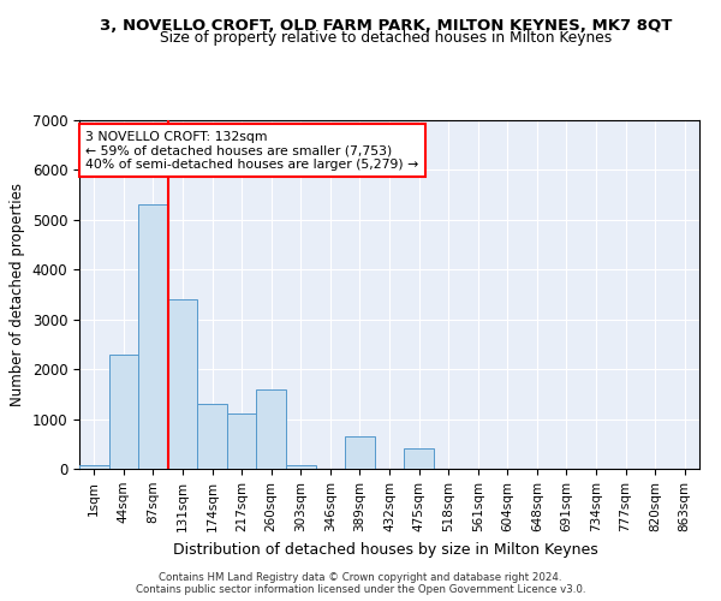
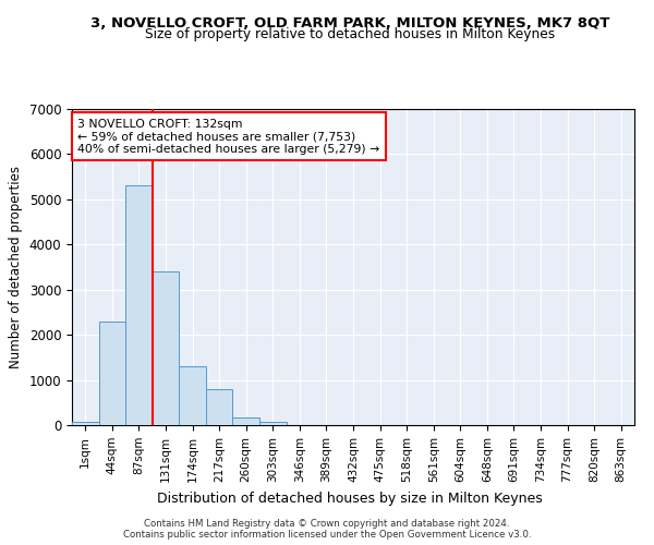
217sqm: 1100 -> 800
260sqm: 1600 -> 170
389sqm: 650 -> 0
475sqm: 400 -> 0
